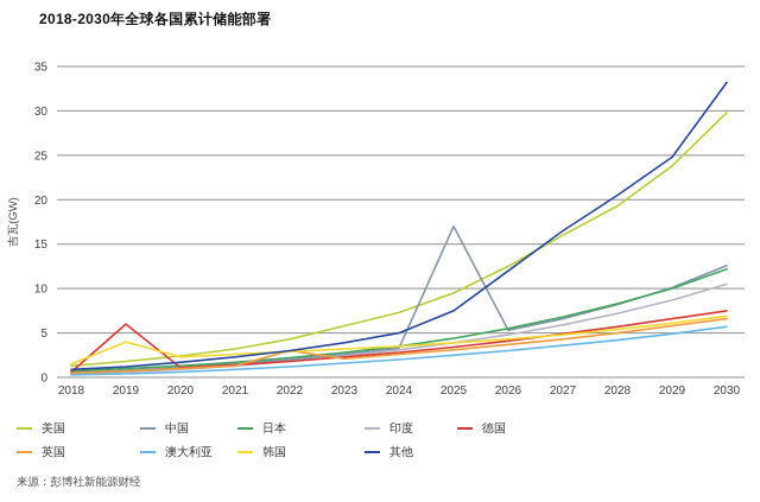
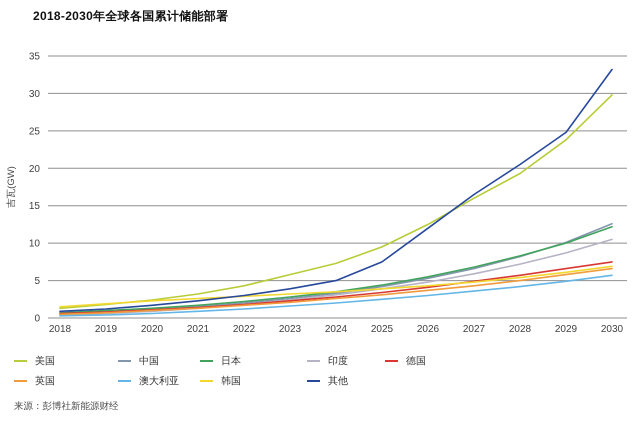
德国/2019: 6 -> 1
韩国/2019: 4 -> 2
英国/2022: 3 -> 2
中国/2025: 17 -> 4
